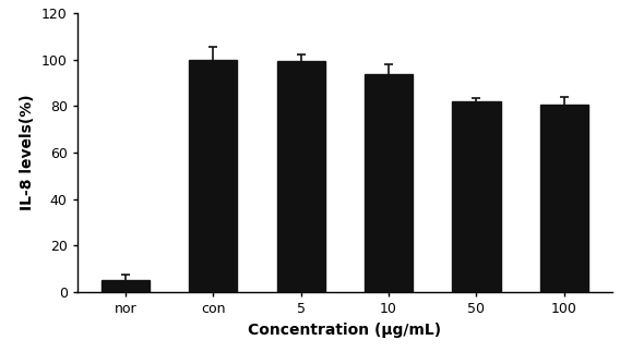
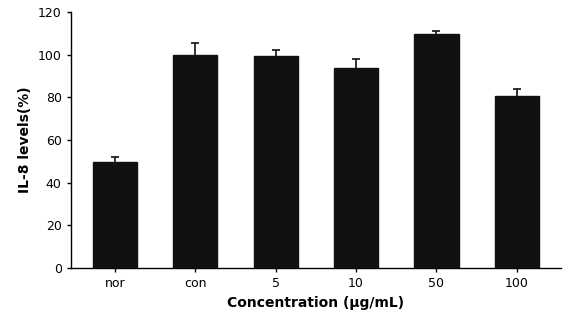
nor: 5.0 -> 49.5
50: 82.0 -> 109.5
